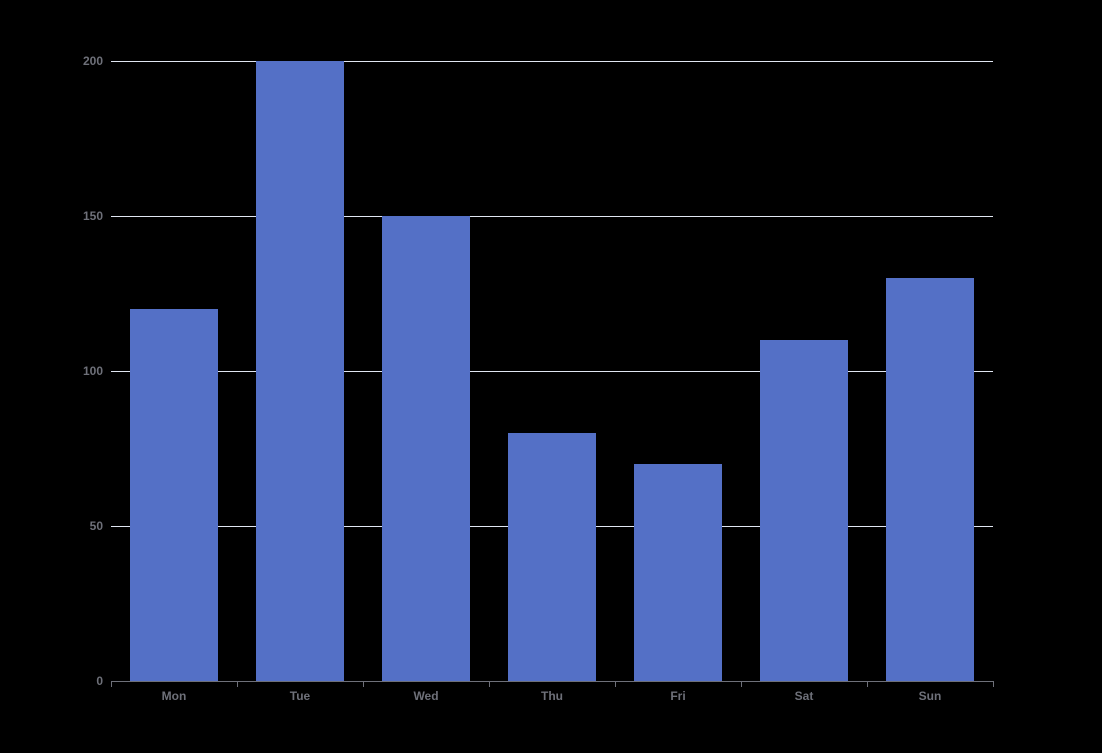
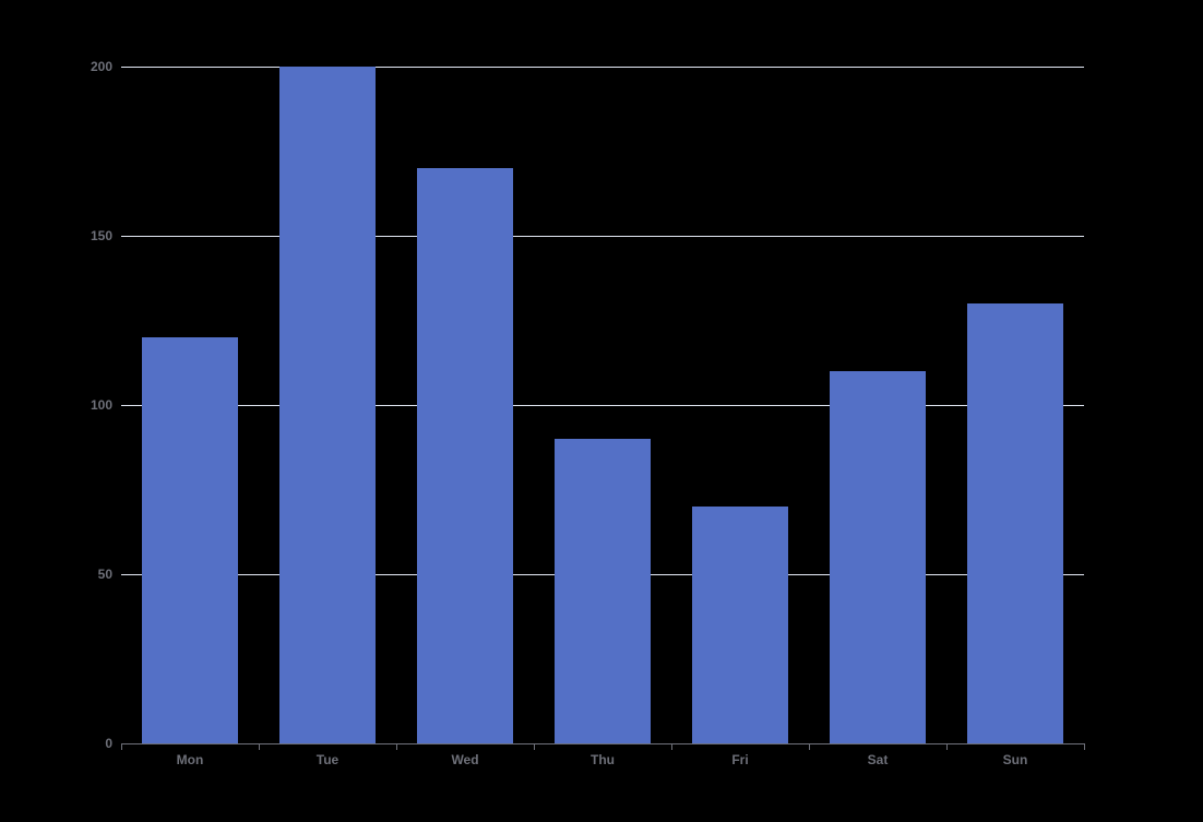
Wed: 150 -> 170
Thu: 80 -> 90
